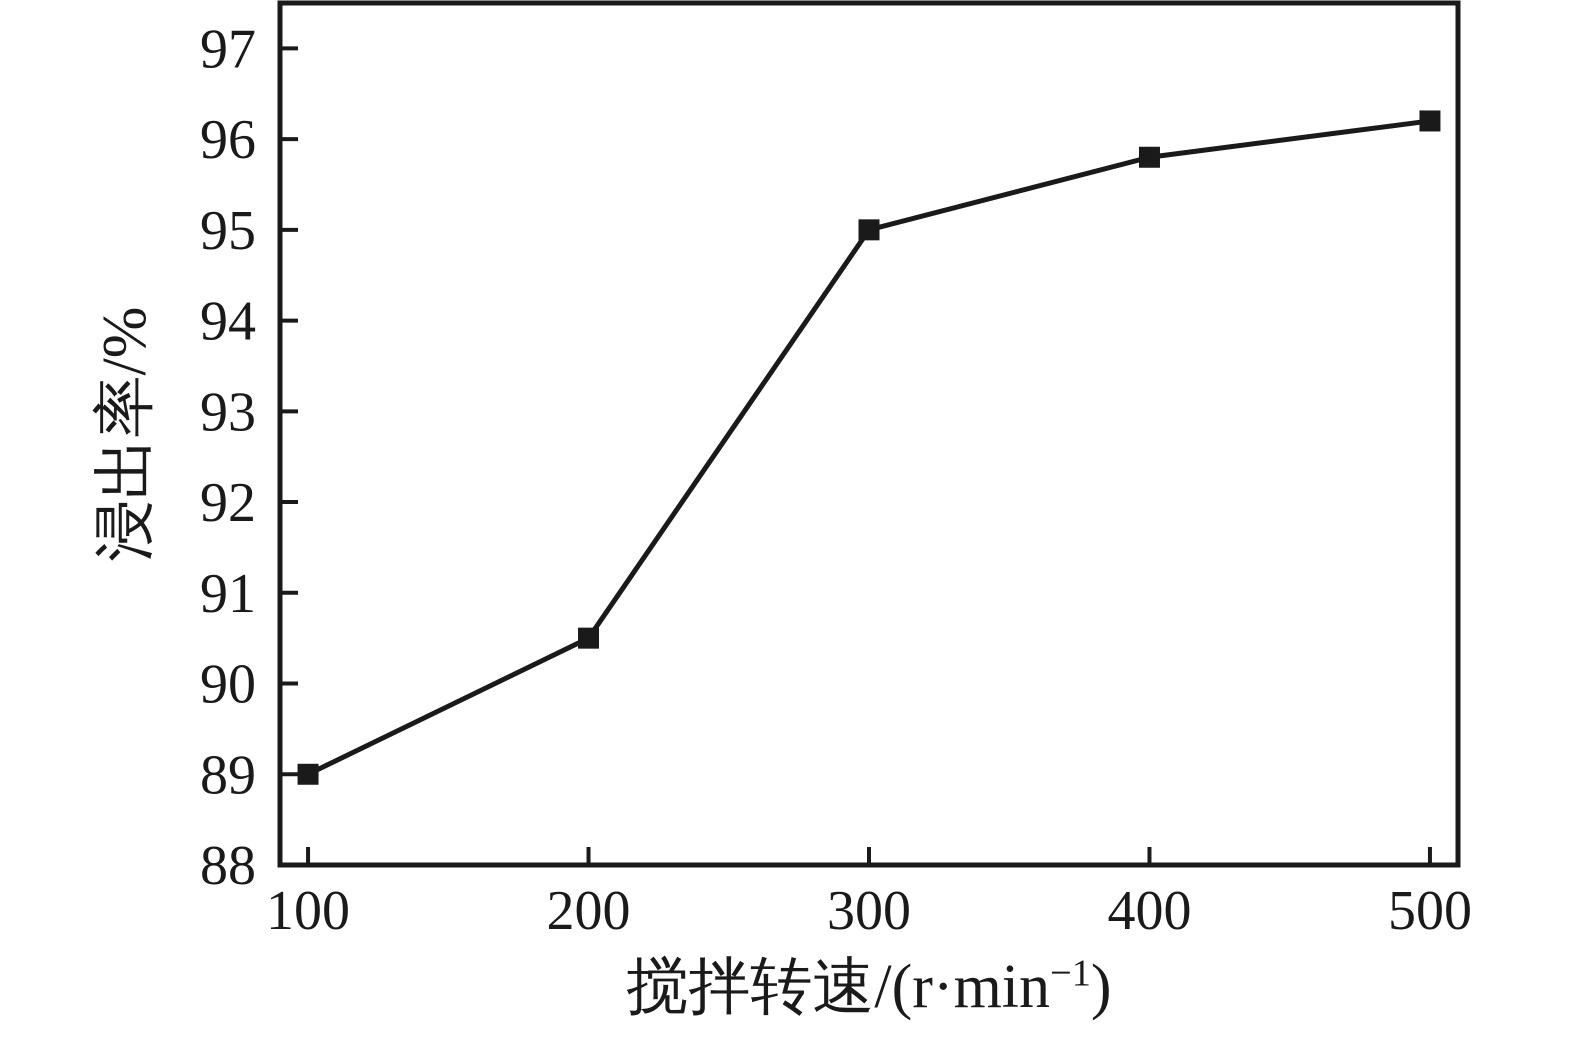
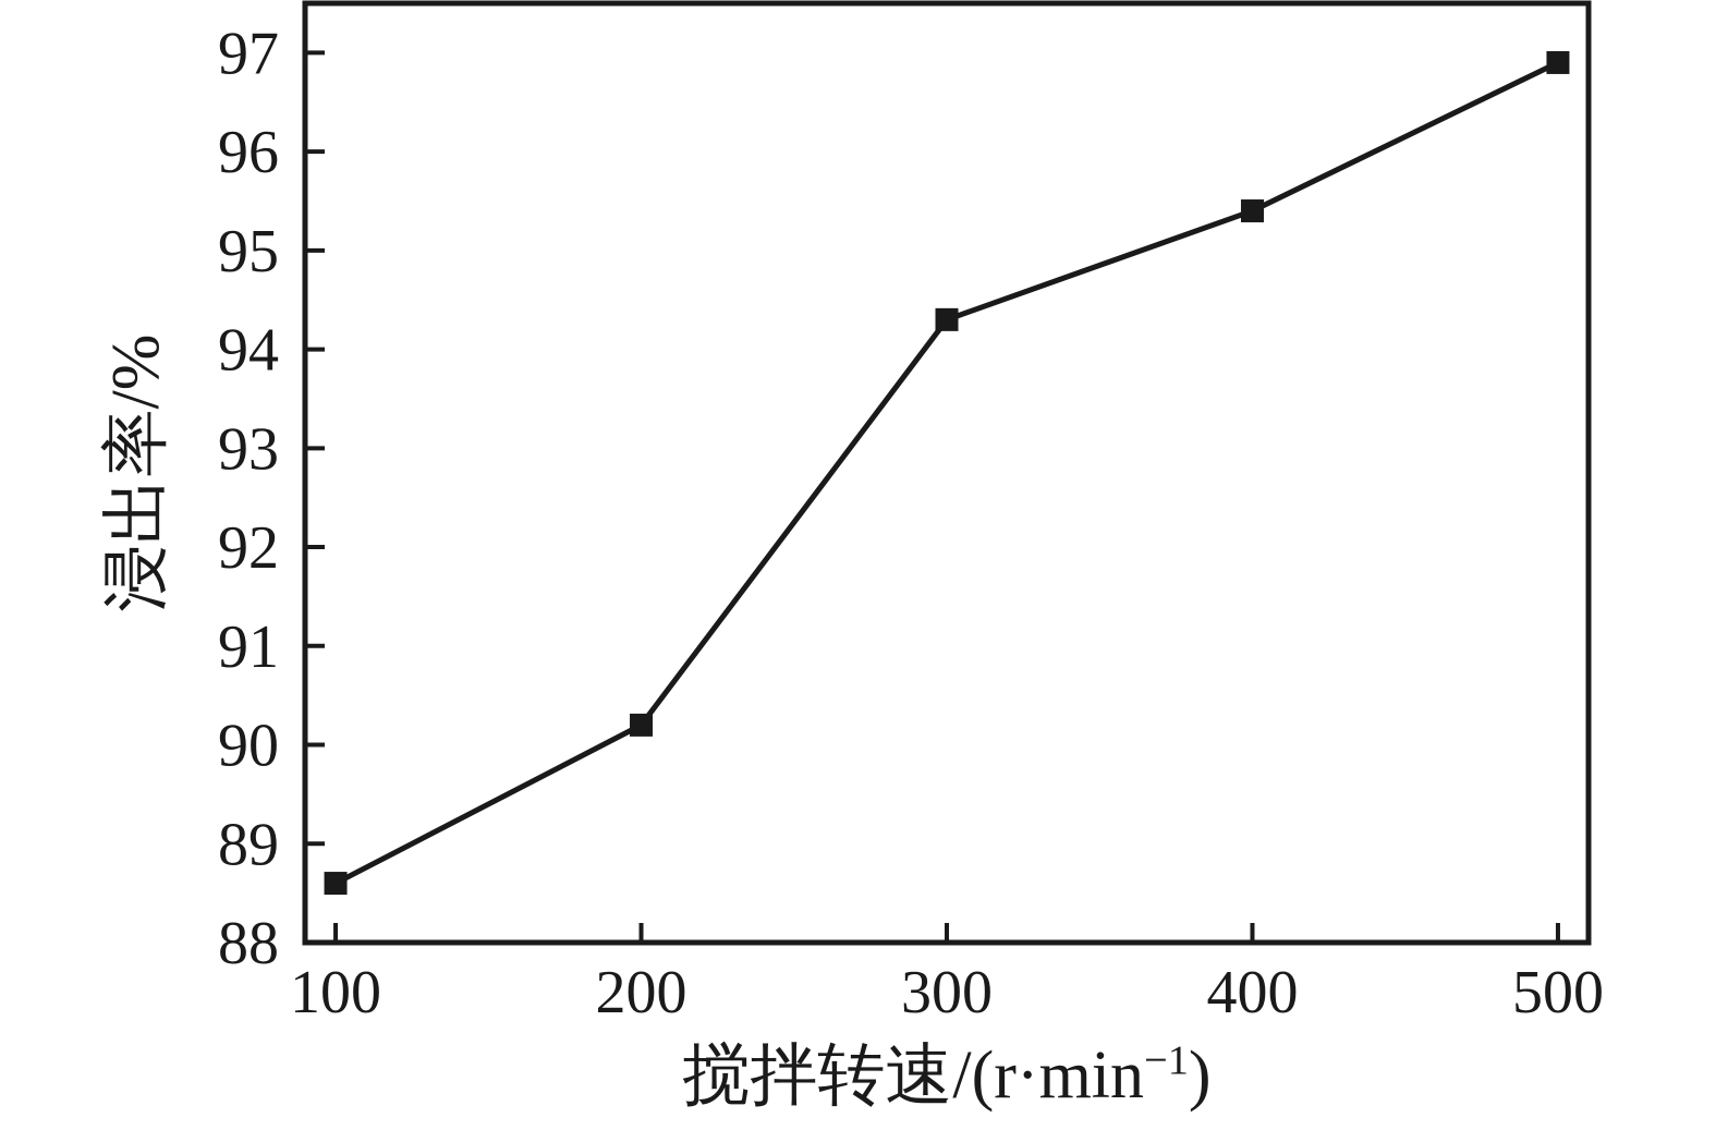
100: 89.0 -> 88.6
200: 90.5 -> 90.2
300: 95.0 -> 94.3
400: 95.8 -> 95.4
500: 96.2 -> 96.9
